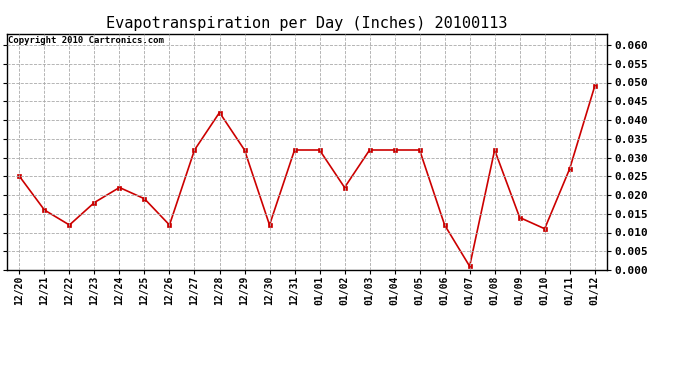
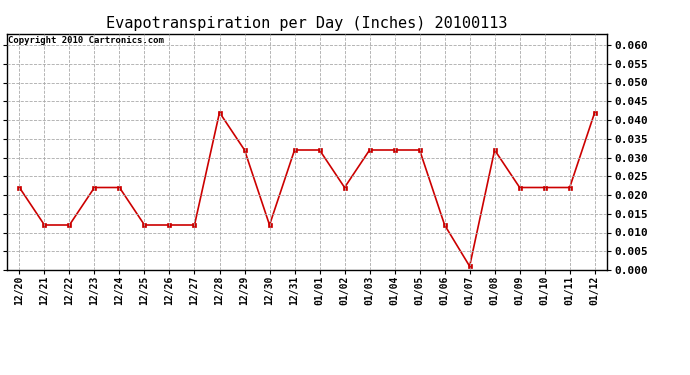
12/20: 0.025 -> 0.022
12/21: 0.016 -> 0.012
12/23: 0.018 -> 0.022
12/25: 0.019 -> 0.012
12/27: 0.032 -> 0.012
01/09: 0.014 -> 0.022
01/10: 0.011 -> 0.022
01/11: 0.027 -> 0.022
01/12: 0.049 -> 0.042
